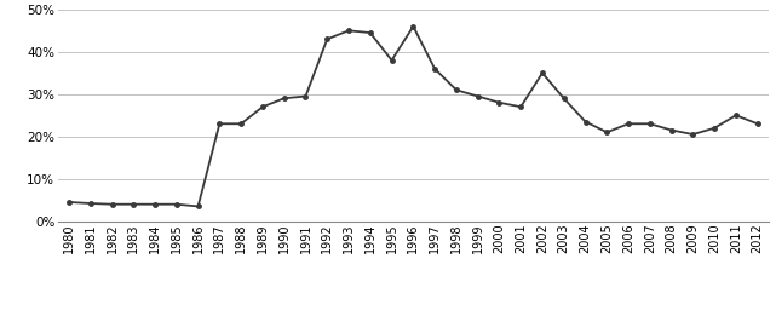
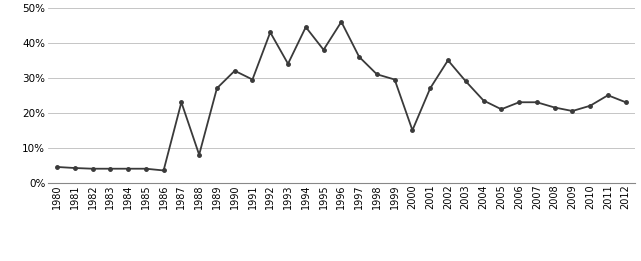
1988: 23.0% -> 8.0%
1990: 29.0% -> 32.0%
1993: 45.0% -> 34.0%
2000: 28.0% -> 15.0%
